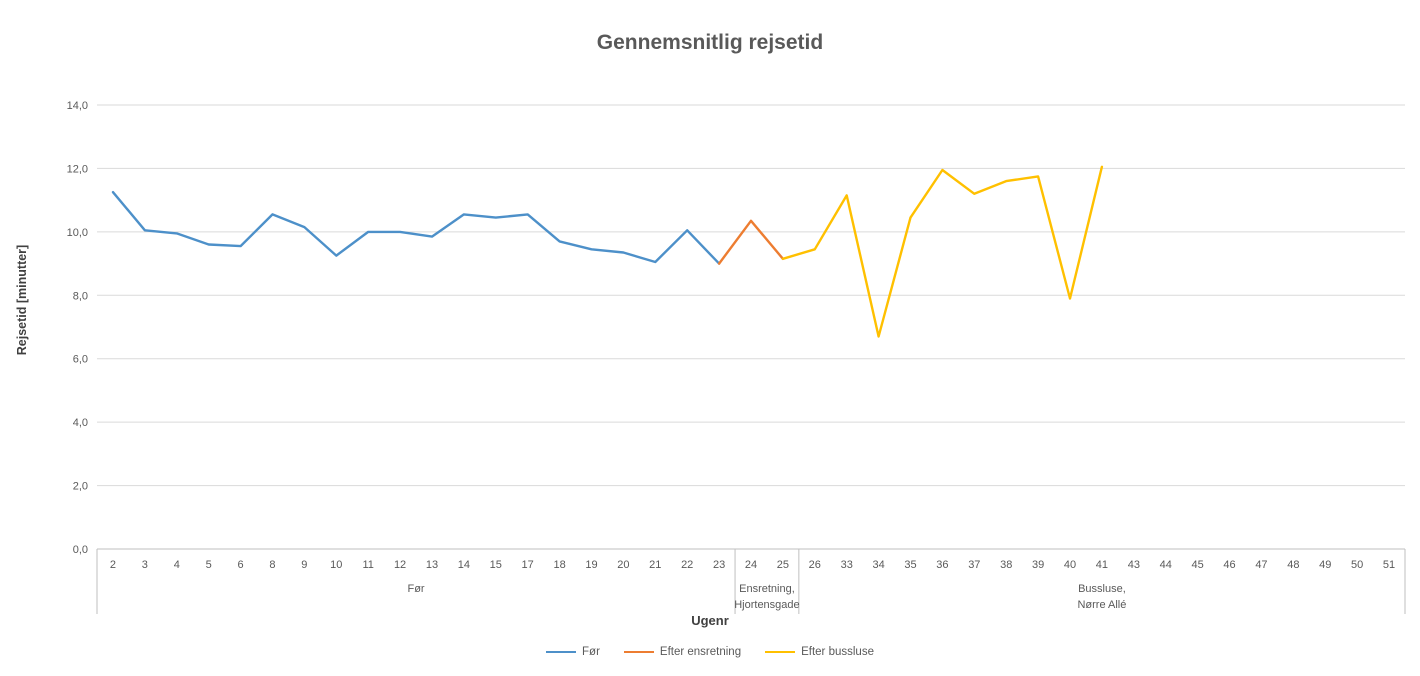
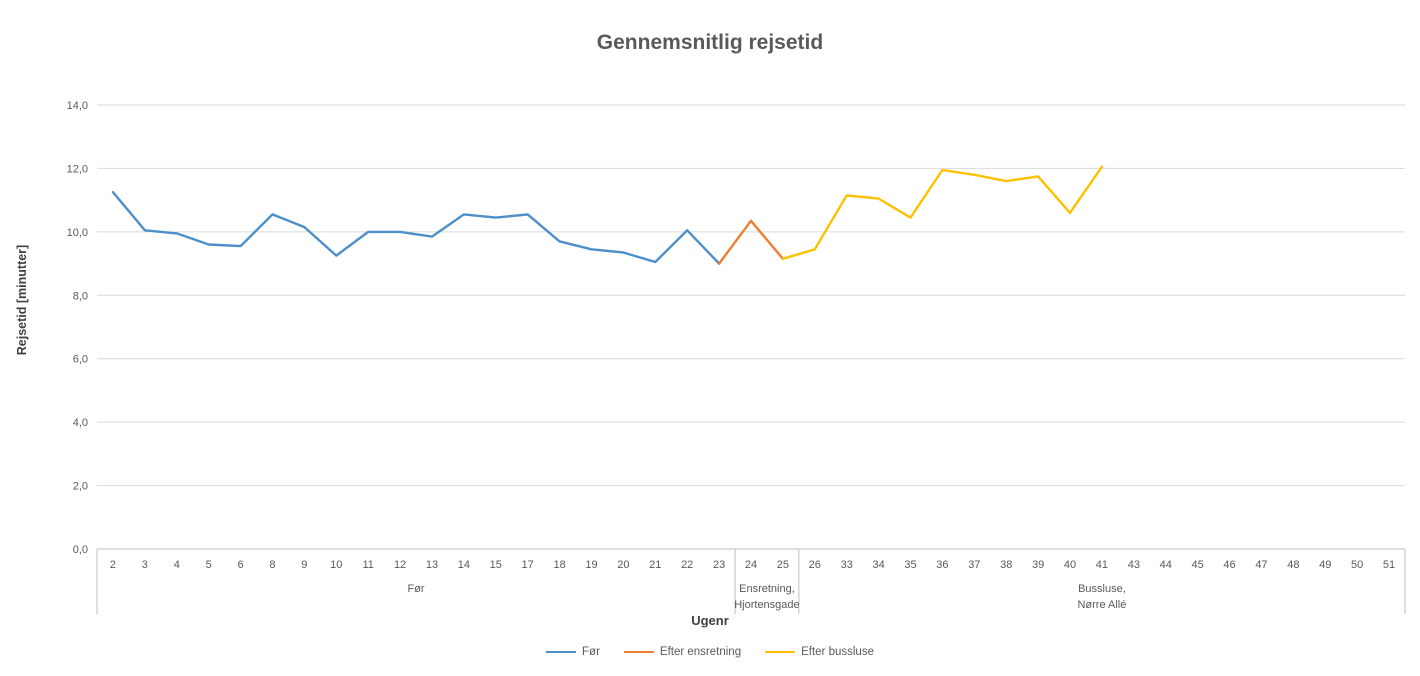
Efter bussluse/34: 6,7 -> 11,1
Efter bussluse/37: 11,2 -> 11,8
Efter bussluse/40: 7,9 -> 10,6
